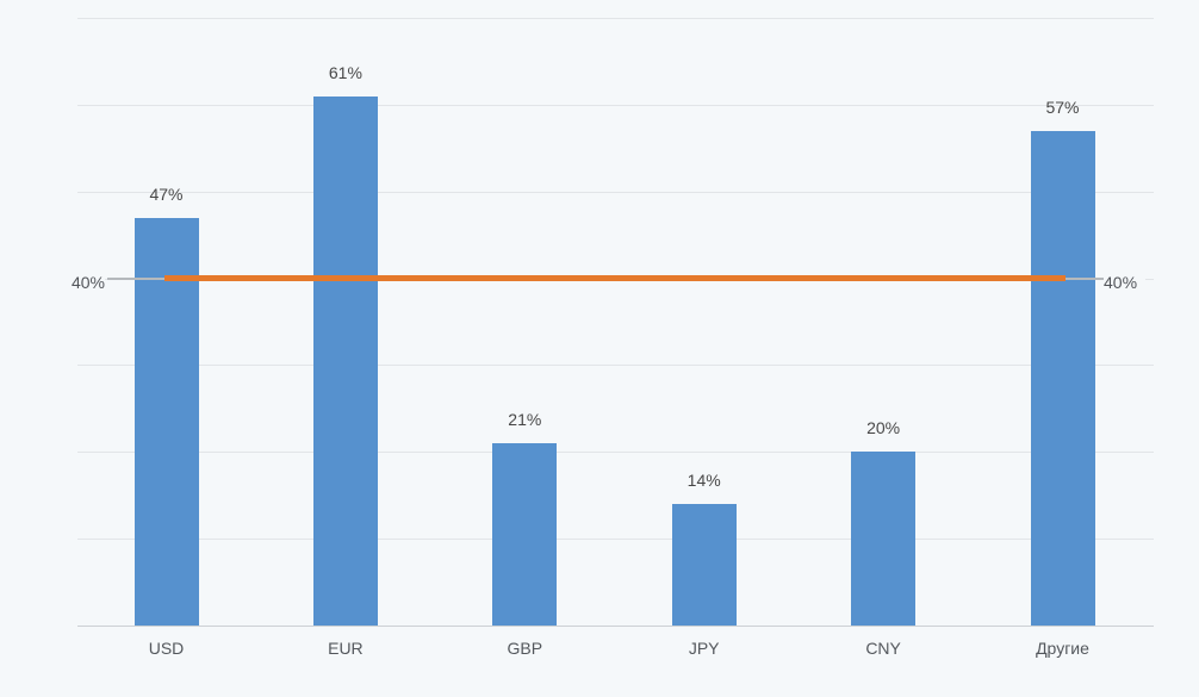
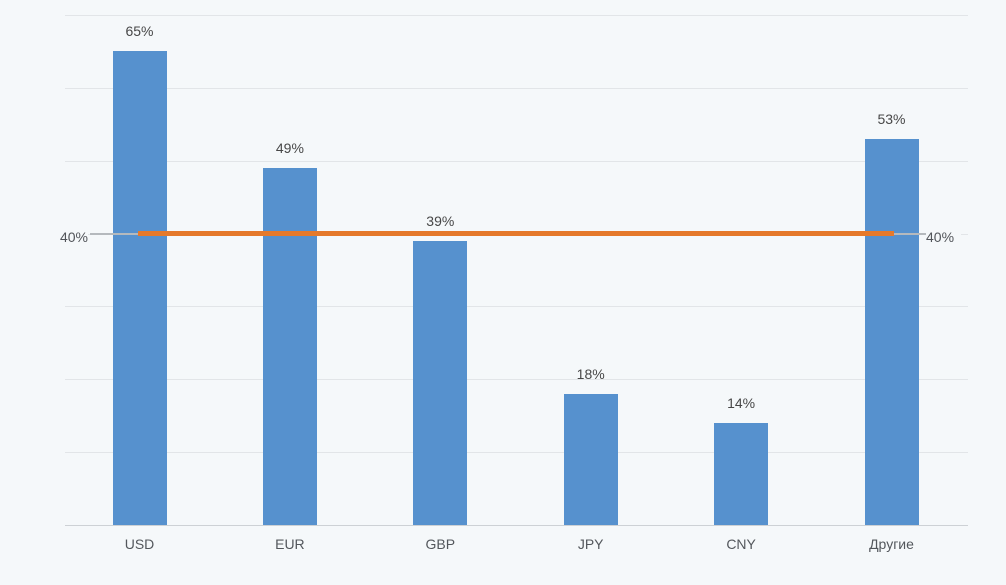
USD: 47% -> 65%
EUR: 61% -> 49%
GBP: 21% -> 39%
JPY: 14% -> 18%
CNY: 20% -> 14%
Другие: 57% -> 53%
